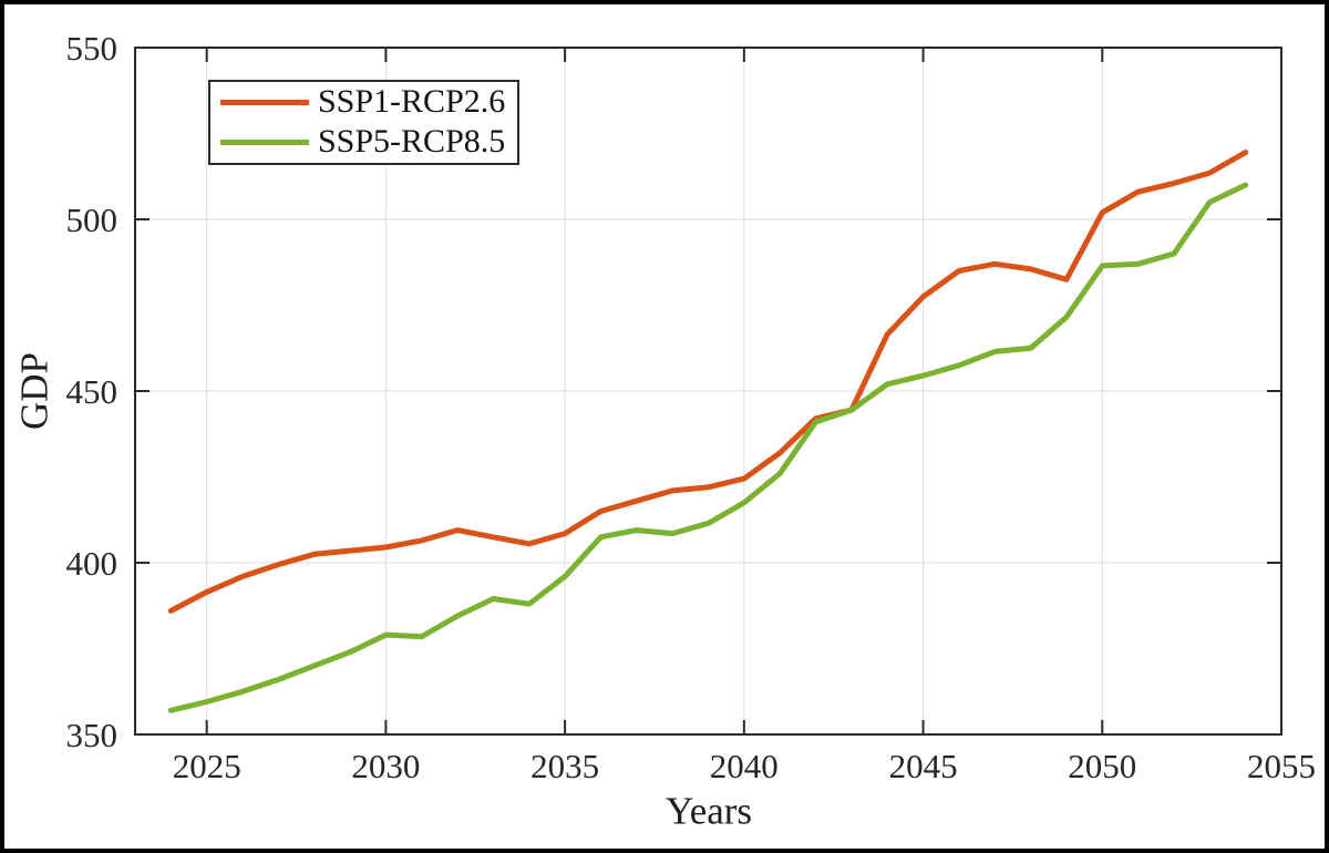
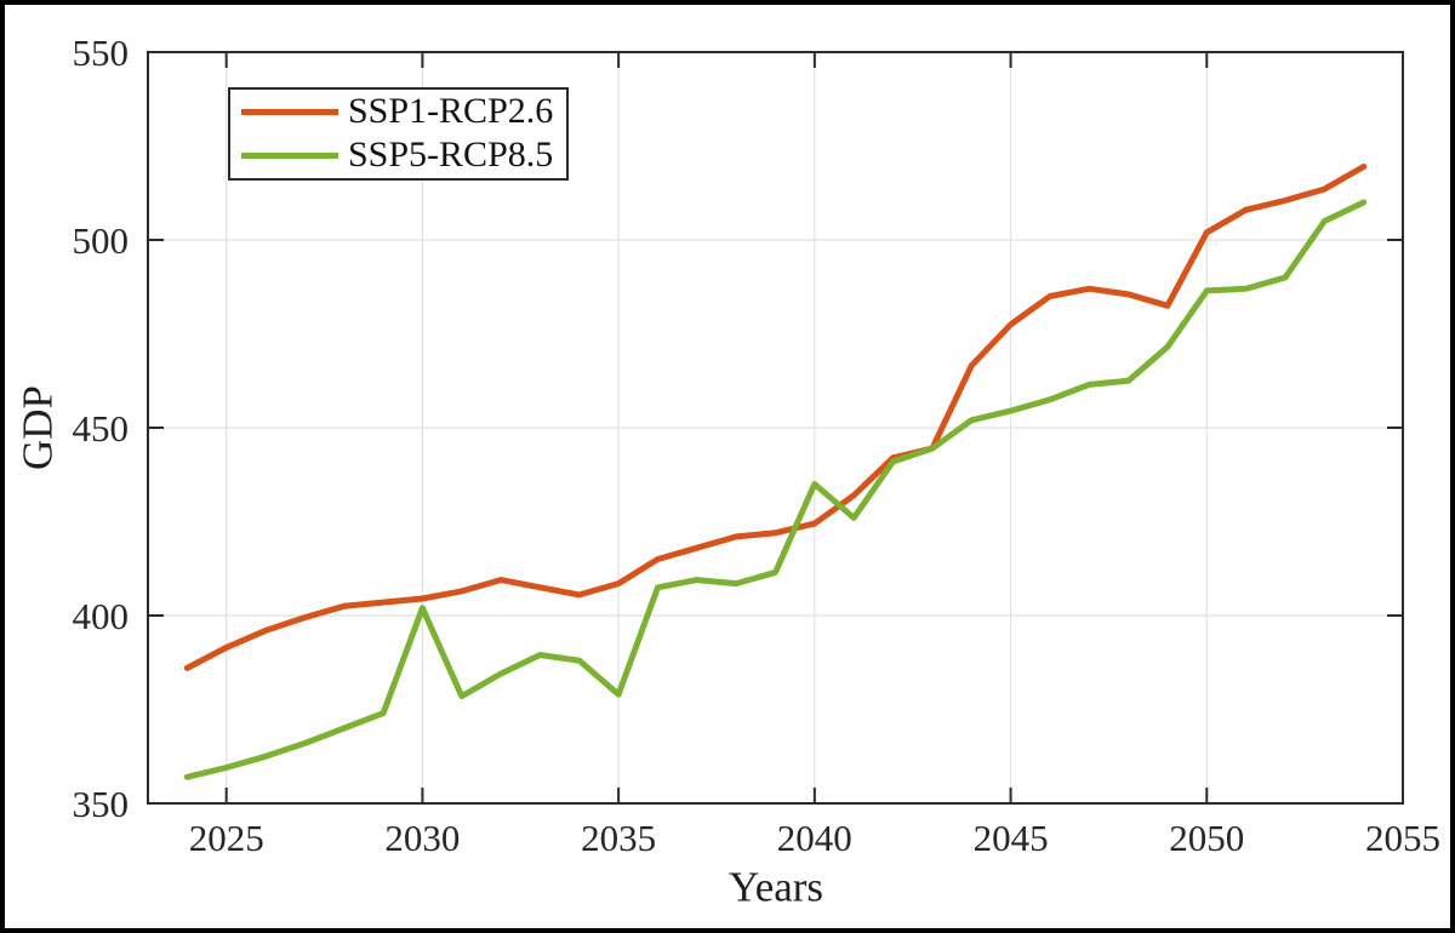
SSP5-RCP8.5/2030: 379 -> 402
SSP5-RCP8.5/2035: 396 -> 379
SSP5-RCP8.5/2040: 418 -> 435
